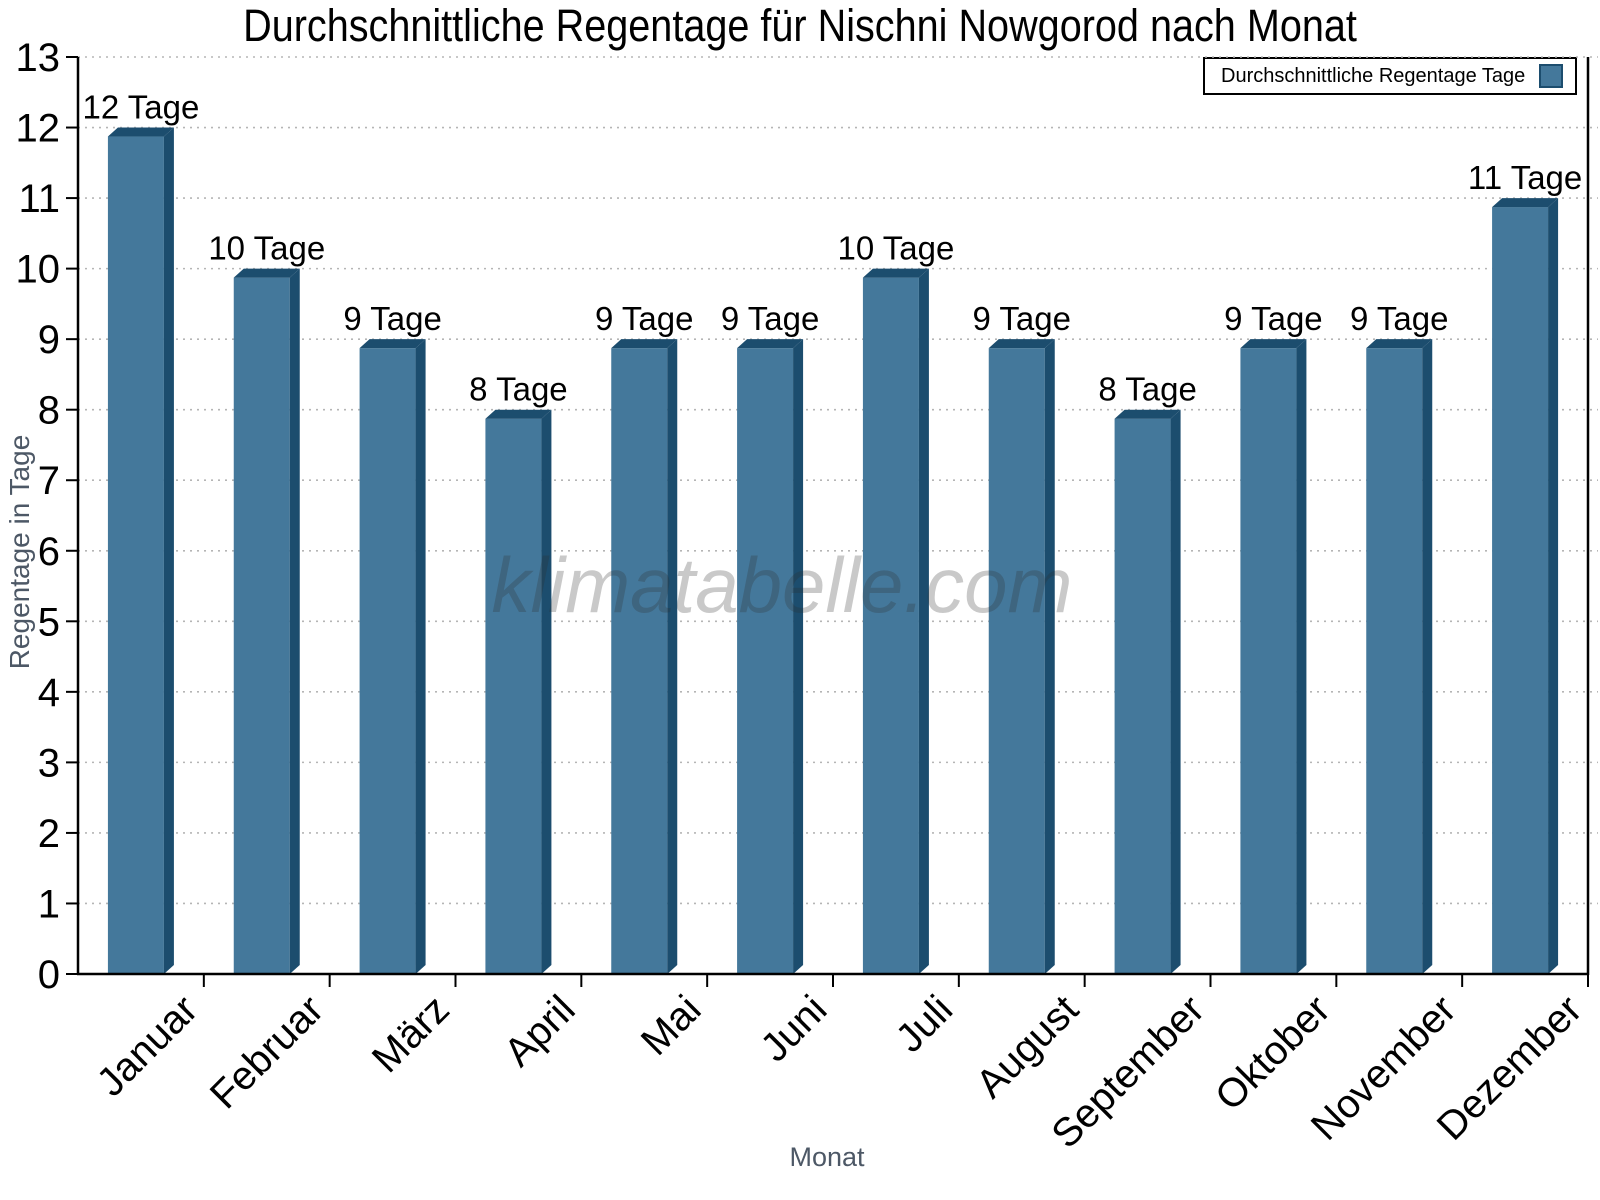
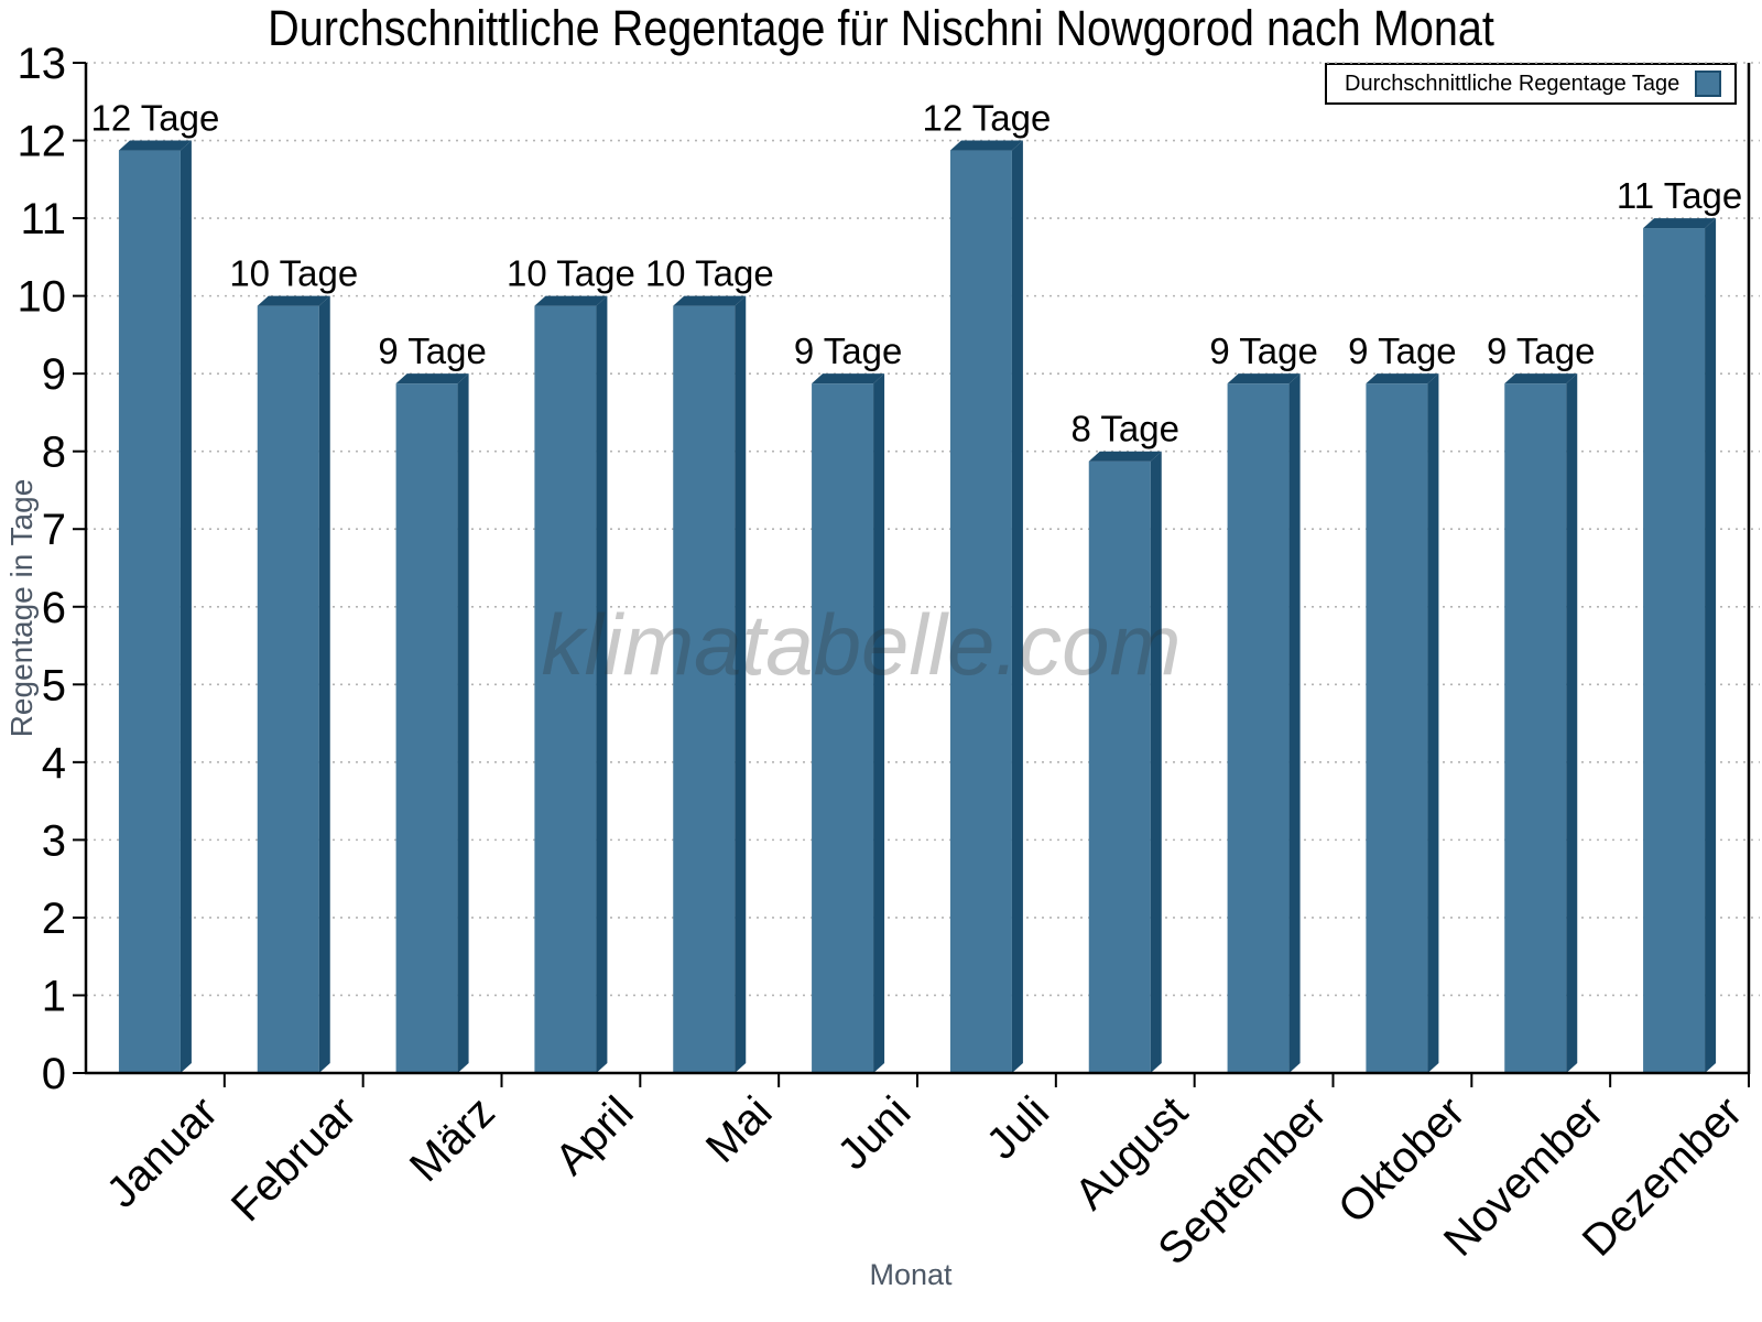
April: 8 -> 10
Mai: 9 -> 10
Juli: 10 -> 12
August: 9 -> 8
September: 8 -> 9
